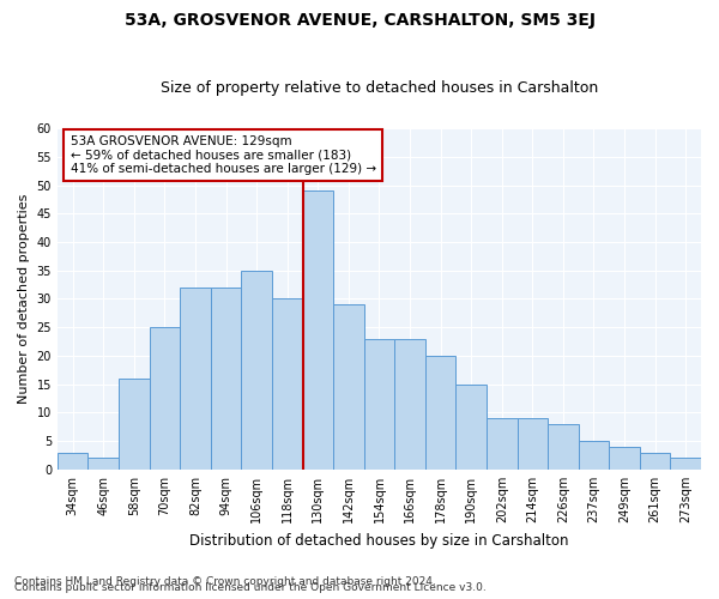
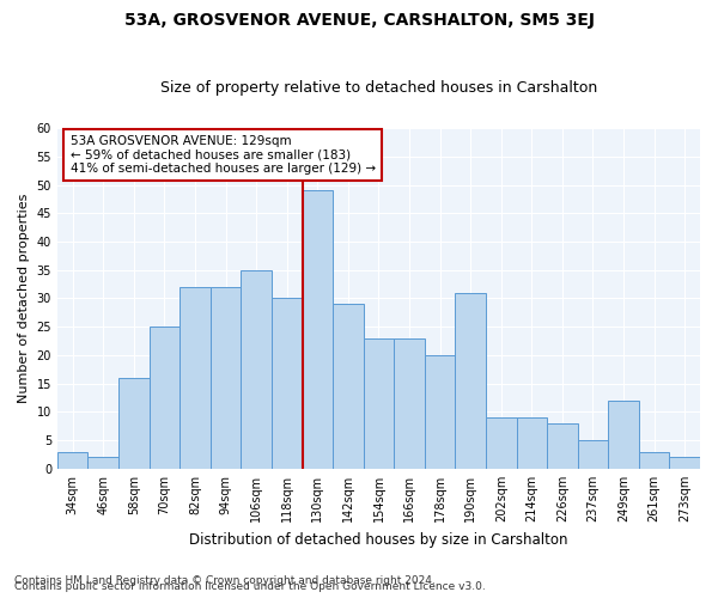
190sqm: 15 -> 31
249sqm: 4 -> 12
